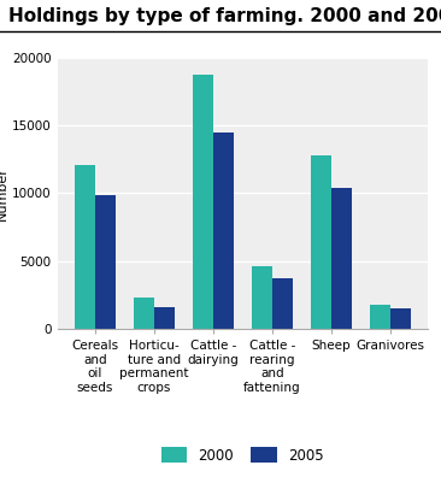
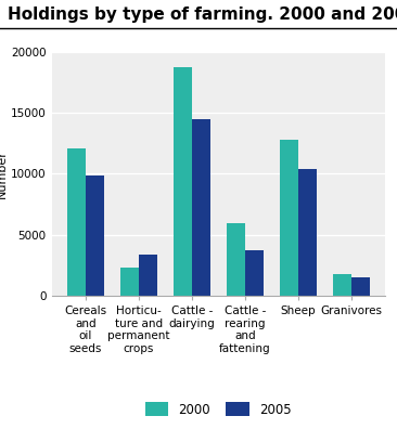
2005/Horticu- ture and permanent crops: 1600 -> 3400
2000/Cattle - rearing and fattening: 4600 -> 6000
